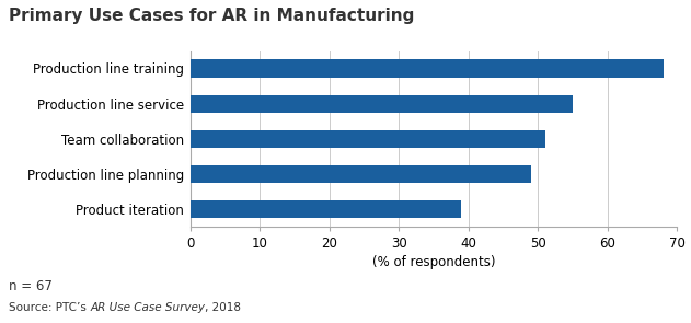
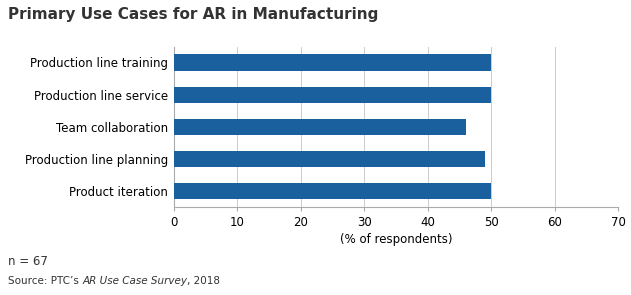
Production line training: 68 -> 50
Production line service: 55 -> 50
Team collaboration: 51 -> 46
Product iteration: 39 -> 50
